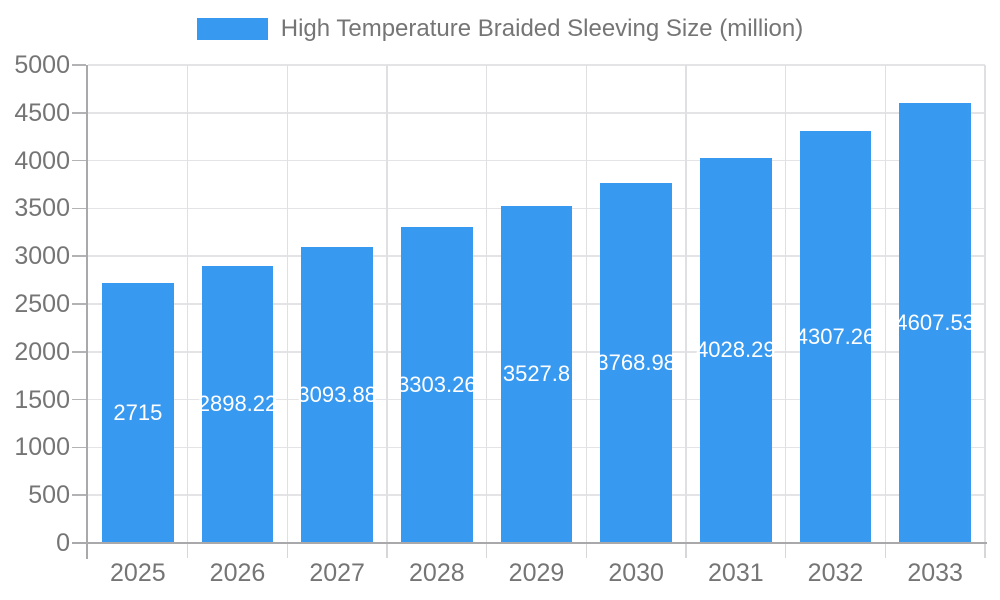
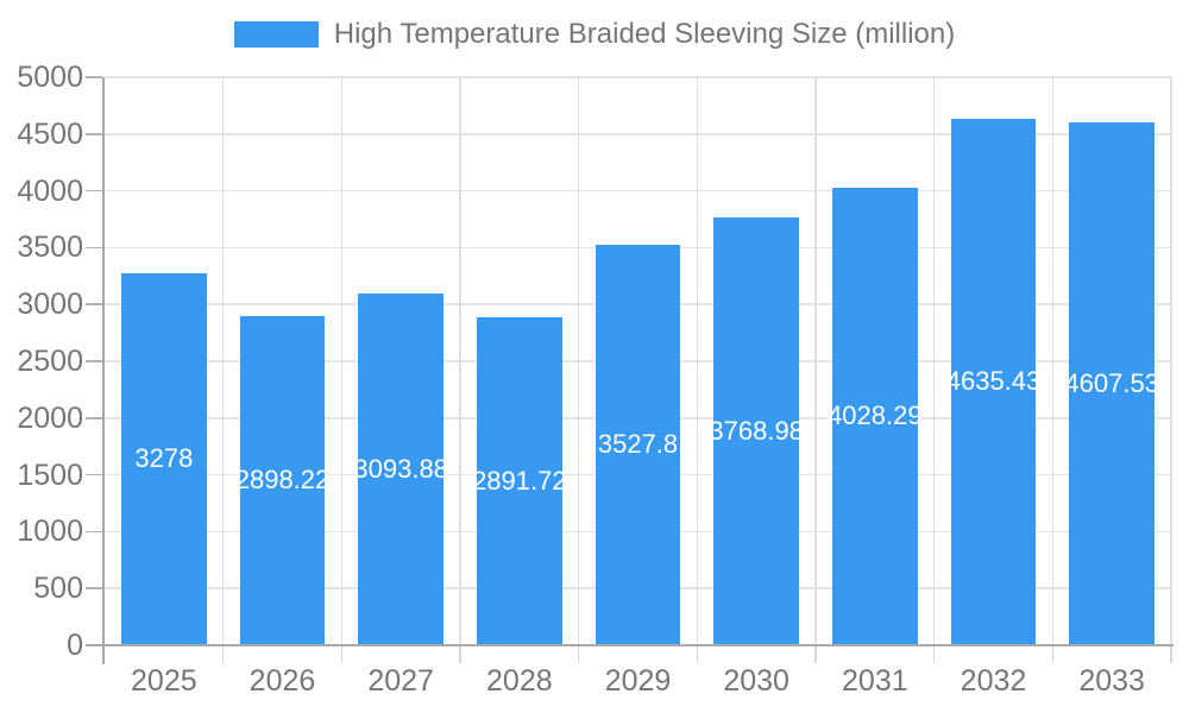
2025: 2715 -> 3278
2028: 3303.26 -> 2891.72
2032: 4307.26 -> 4635.43
